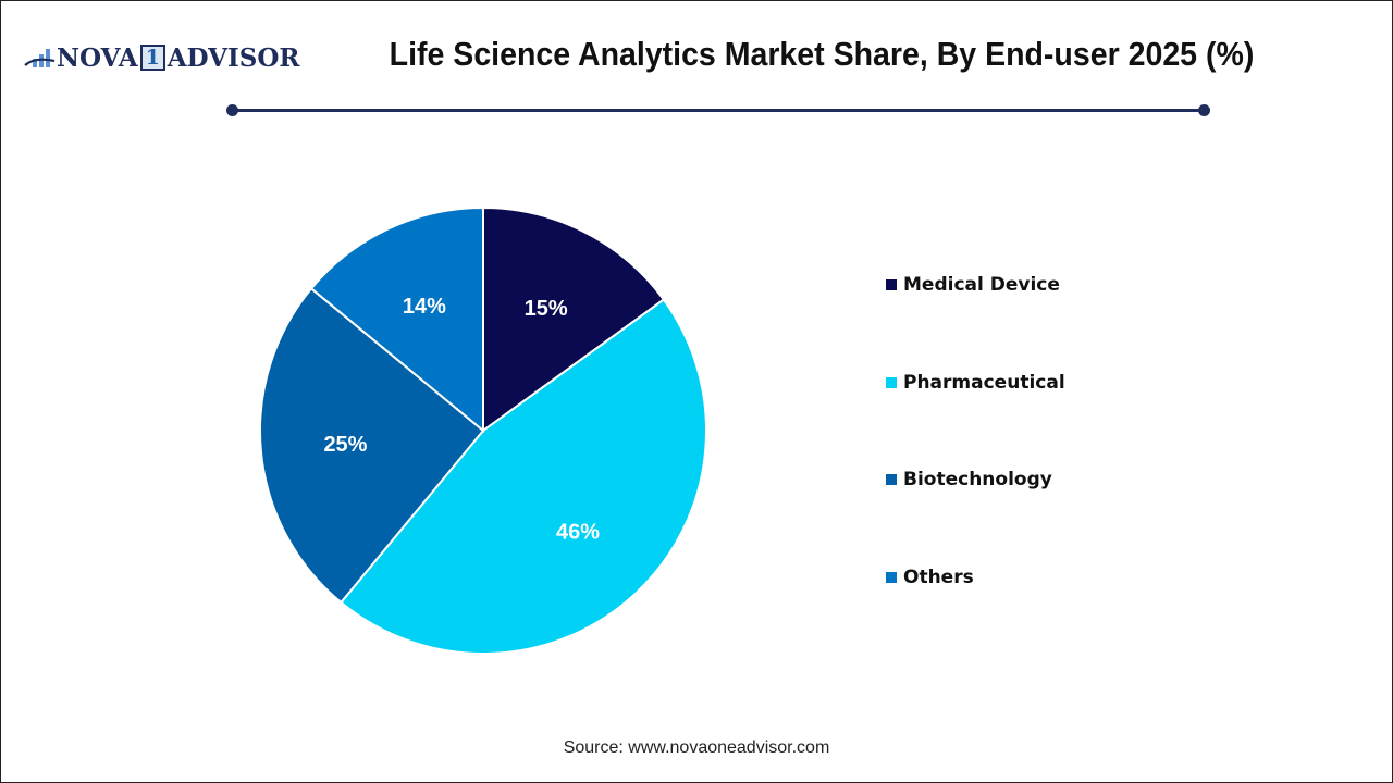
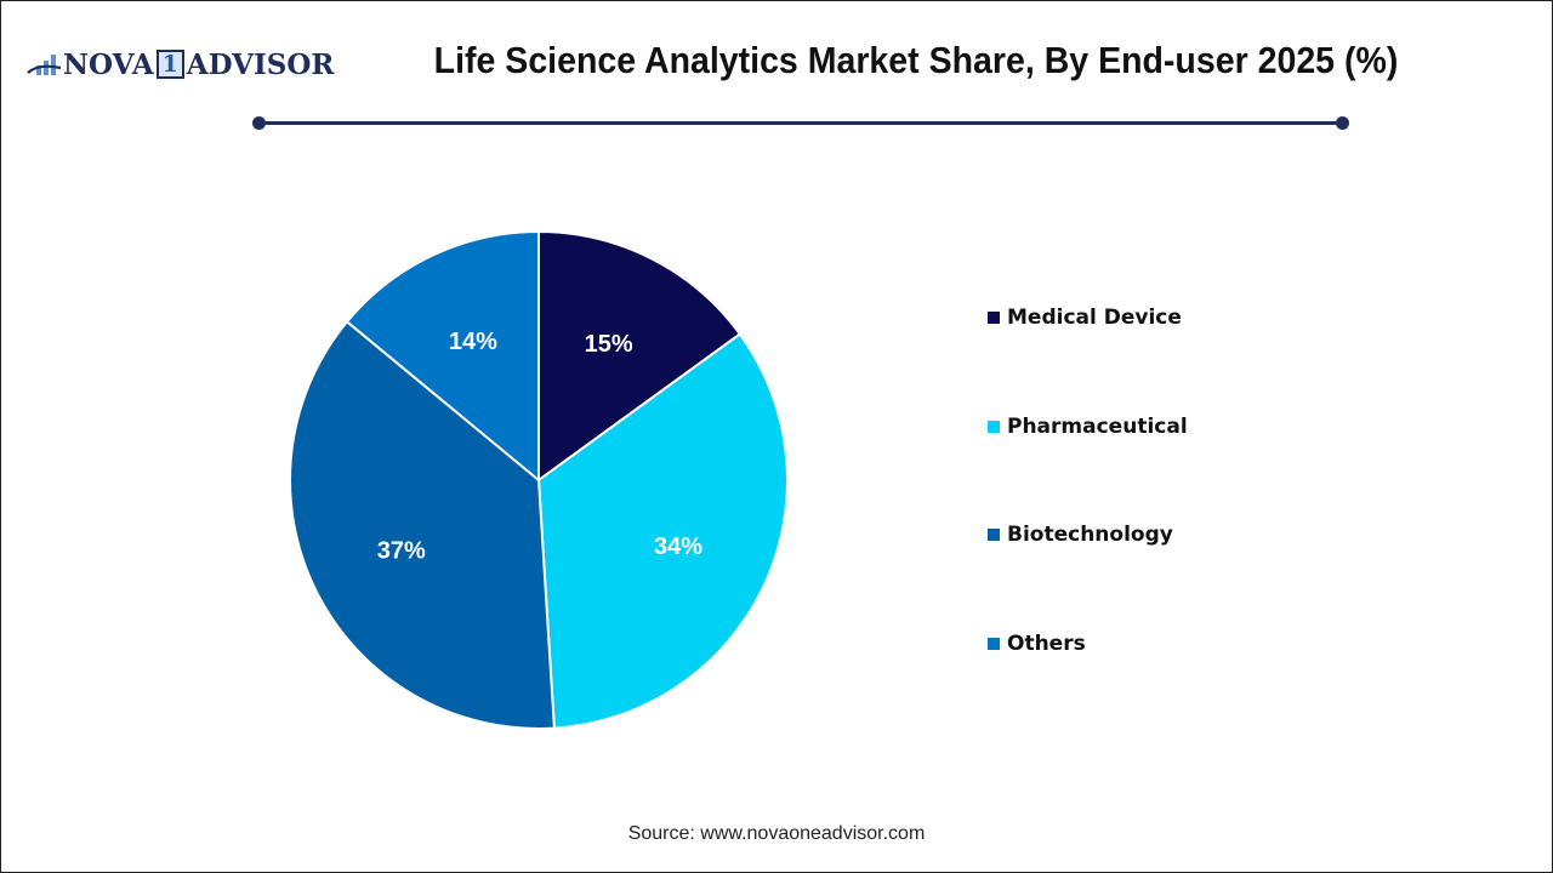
Pharmaceutical: 46% -> 34%
Biotechnology: 25% -> 37%
